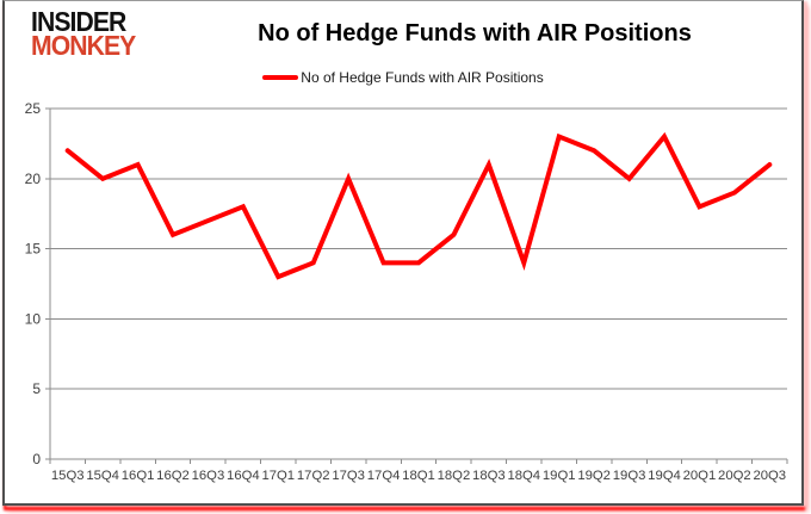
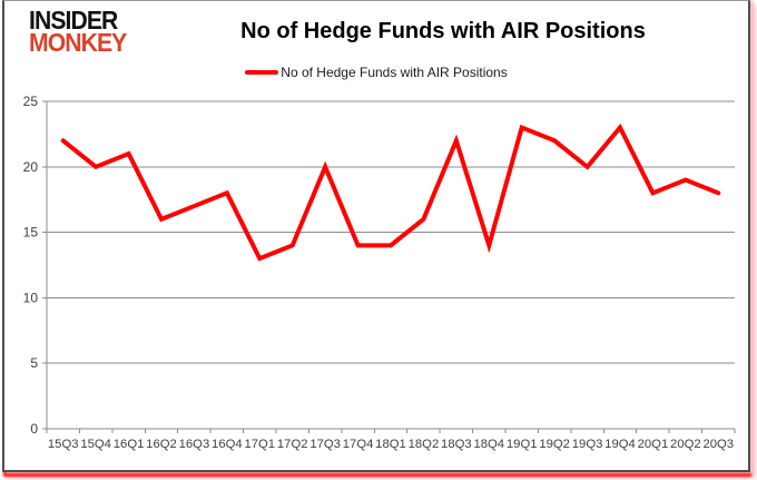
18Q3: 21 -> 22
20Q3: 21 -> 18
